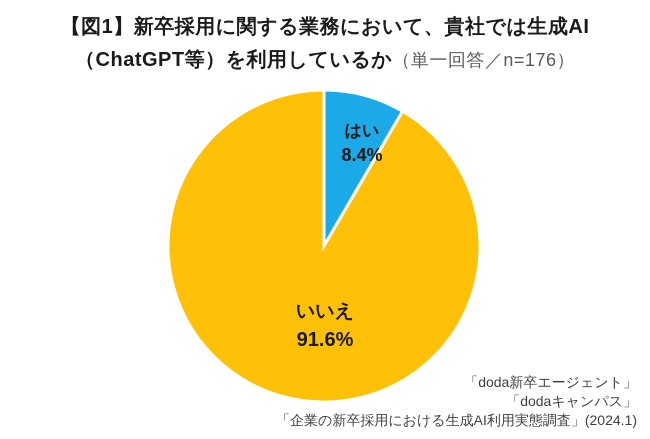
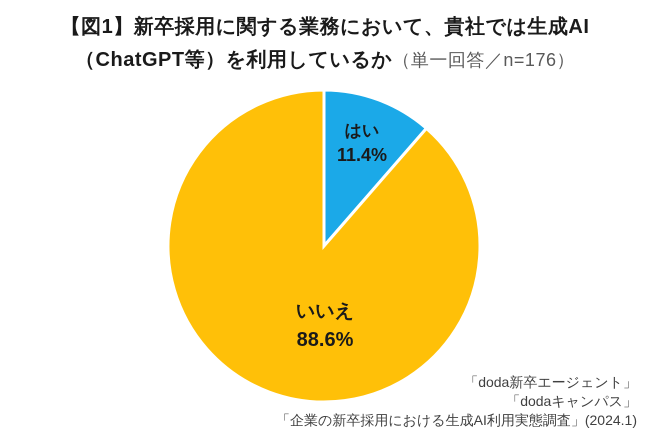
はい: 8.4% -> 11.4%
いいえ: 91.6% -> 88.6%
